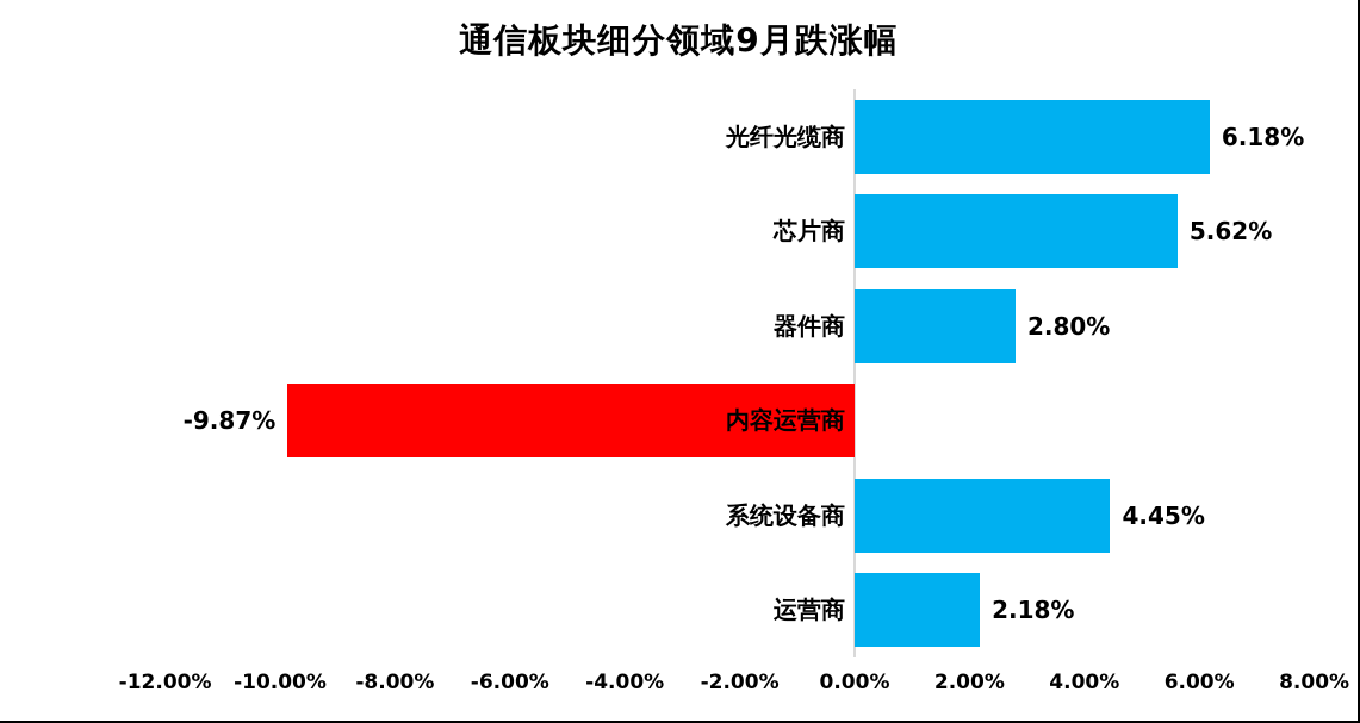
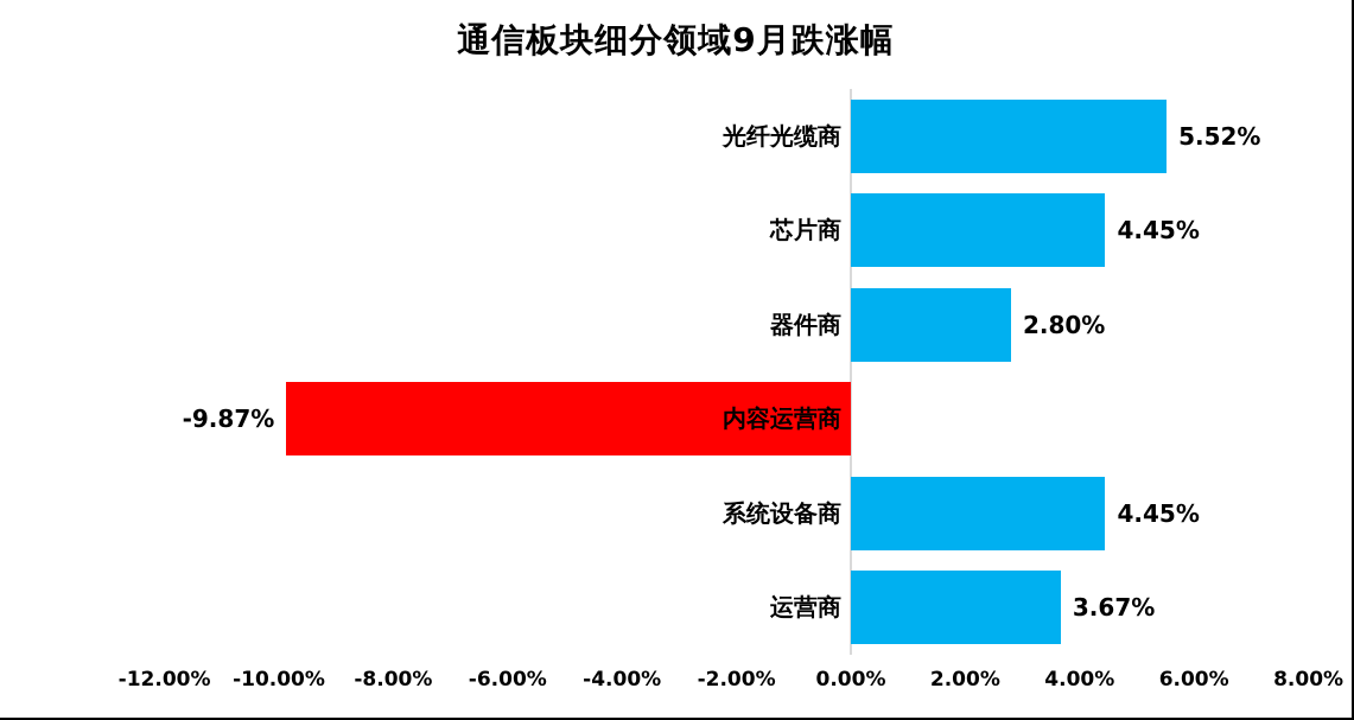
光纤光缆商: 6.18% -> 5.52%
芯片商: 5.62% -> 4.45%
运营商: 2.18% -> 3.67%
